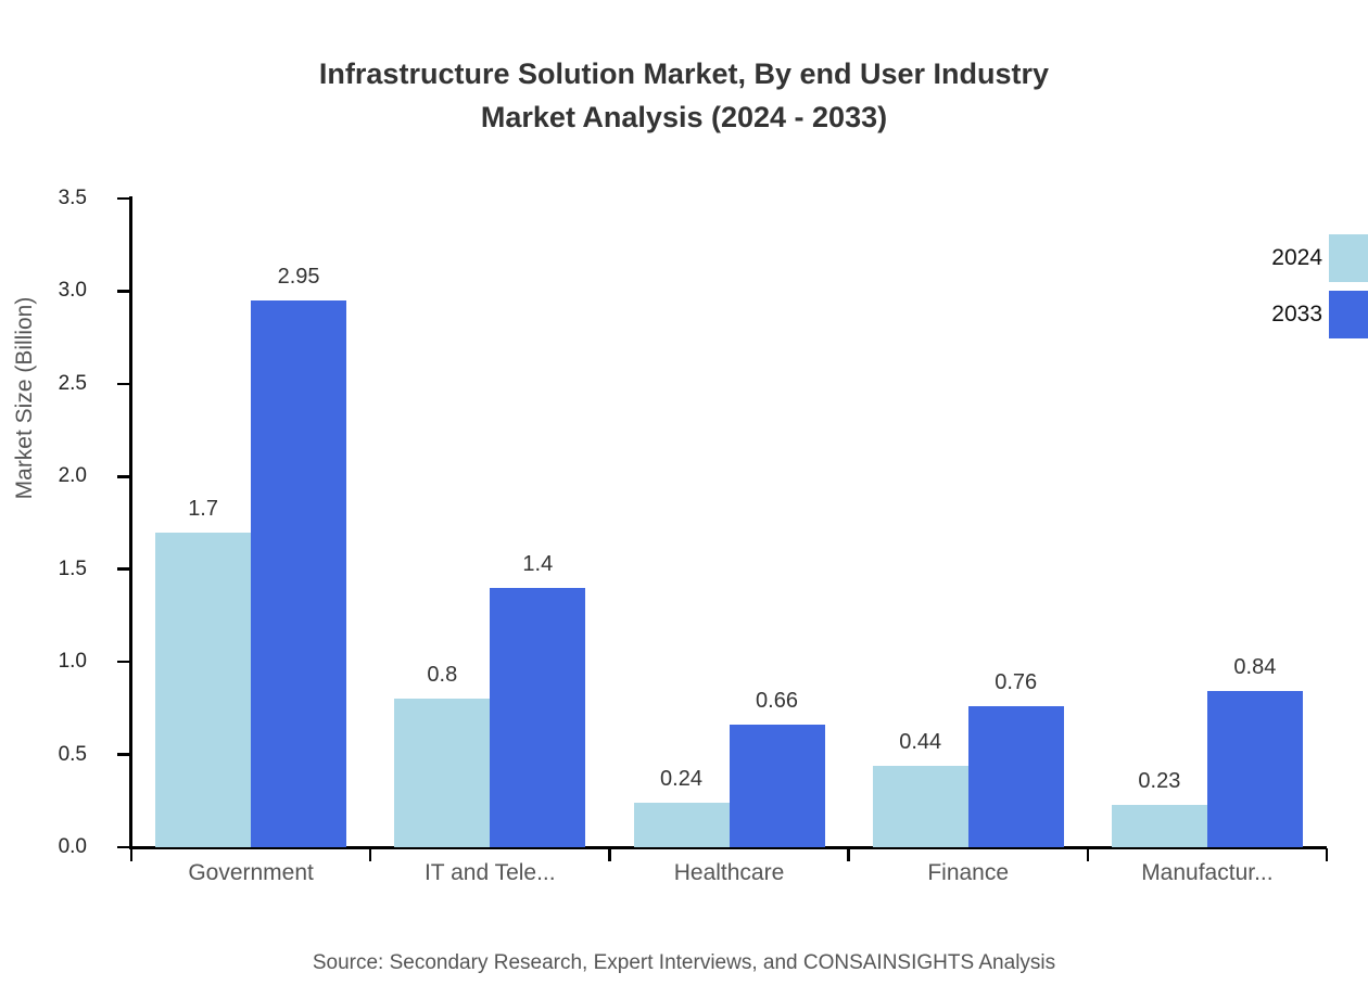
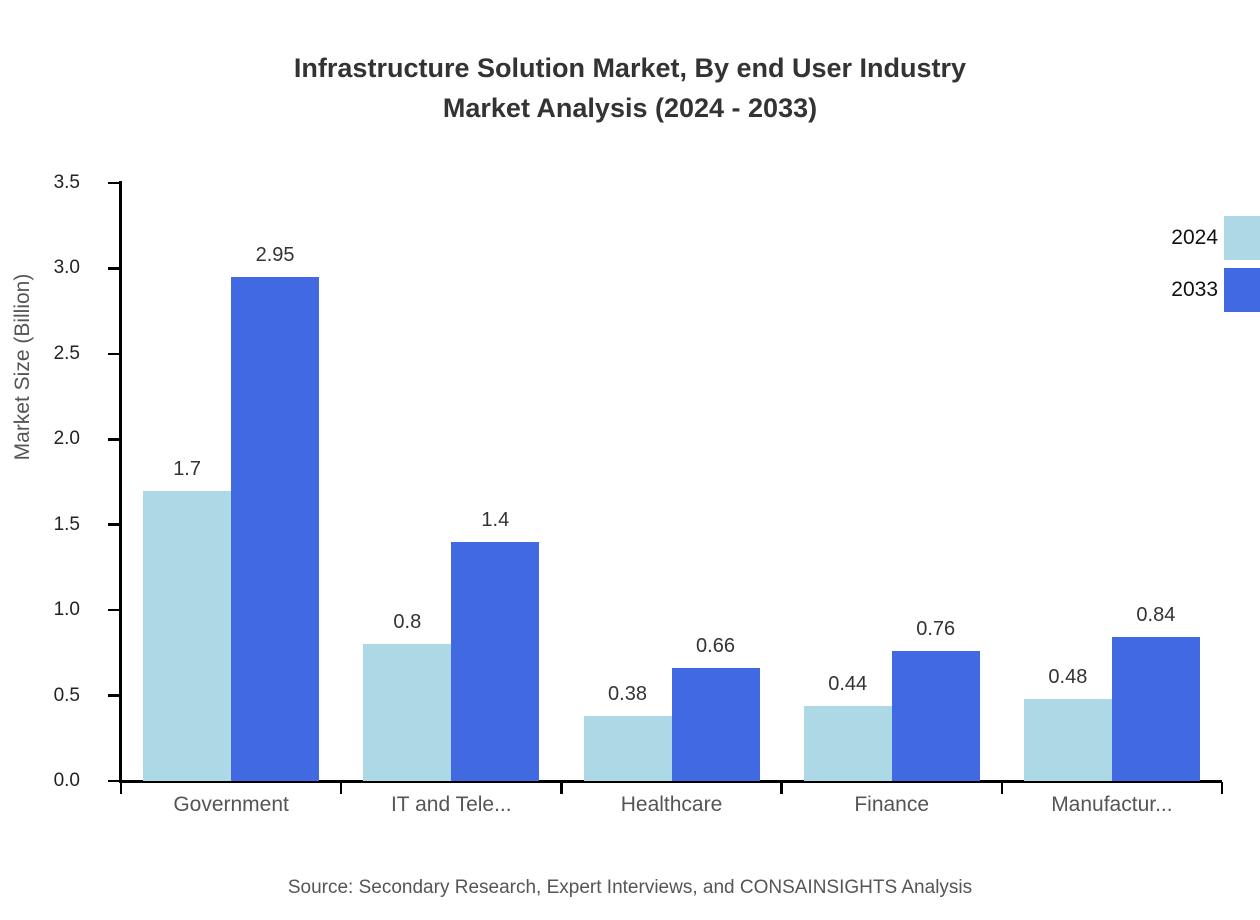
2024/Healthcare: 0.24 -> 0.38
2024/Manufactur...: 0.23 -> 0.48
